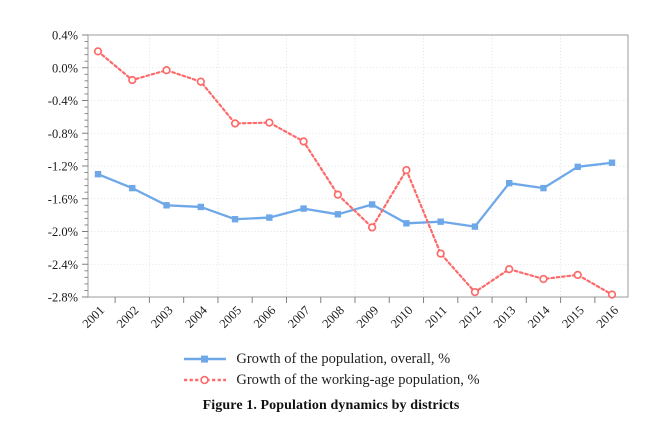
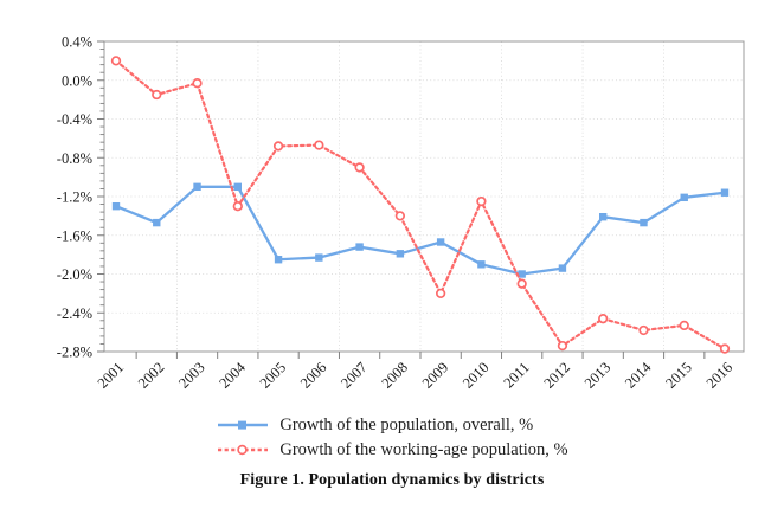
Growth of the population, overall, %/2003: -1.7% -> -1.1%
Growth of the population, overall, %/2004: -1.7% -> -1.1%
Growth of the working-age population, %/2004: -0.2% -> -1.3%
Growth of the working-age population, %/2008: -1.6% -> -1.4%
Growth of the working-age population, %/2009: -1.9% -> -2.2%
Growth of the population, overall, %/2011: -1.9% -> -2.0%
Growth of the working-age population, %/2011: -2.3% -> -2.1%
